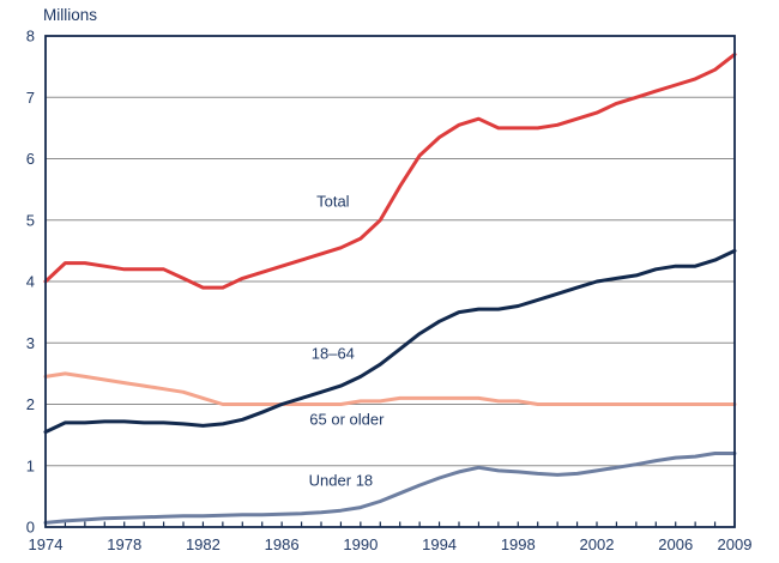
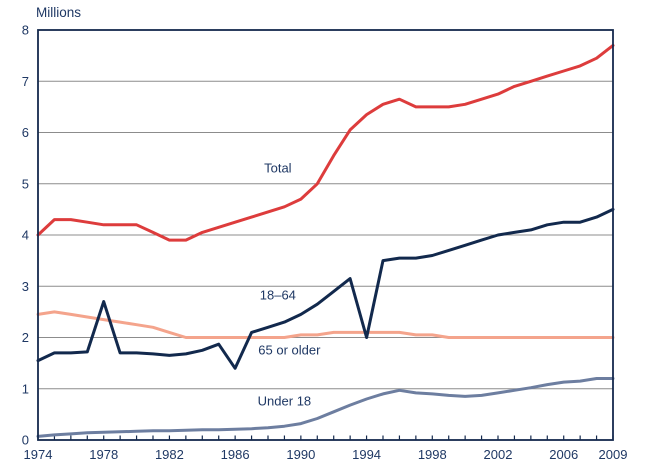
18–64/1978: 1.7 -> 2.7
18–64/1986: 2.0 -> 1.4
18–64/1994: 3.4 -> 2.0
